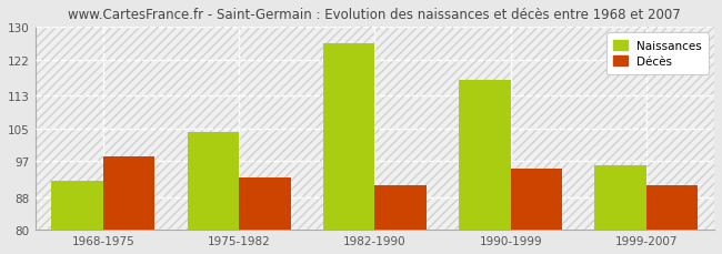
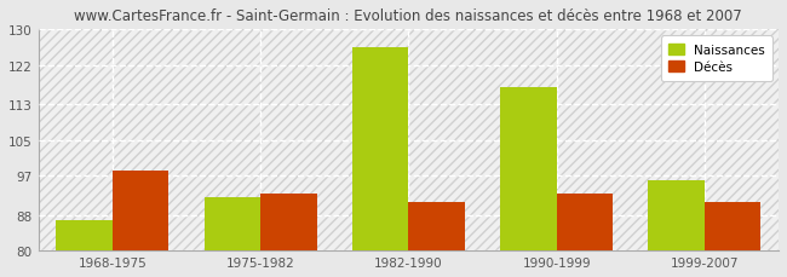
Naissances/1968-1975: 92 -> 87
Naissances/1975-1982: 104 -> 92
Décès/1990-1999: 95 -> 93
